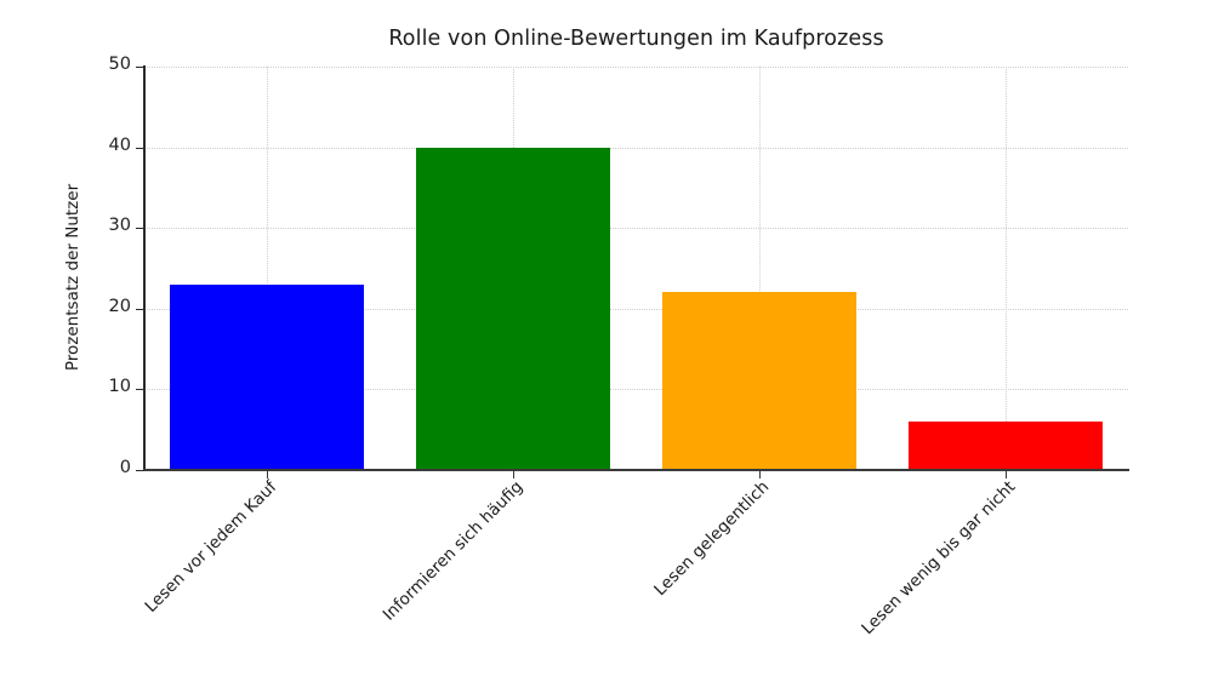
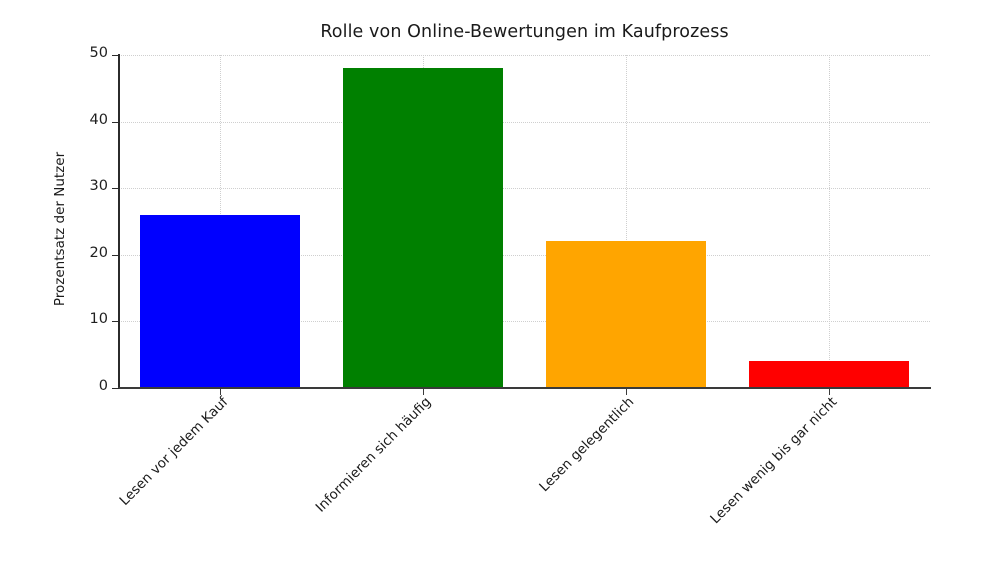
Lesen vor jedem Kauf: 23 -> 26
Informieren sich häufig: 40 -> 48
Lesen wenig bis gar nicht: 6 -> 4
